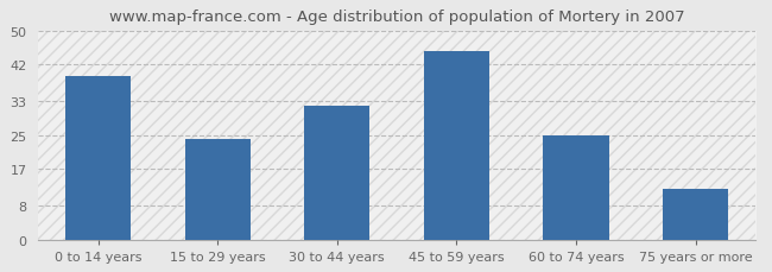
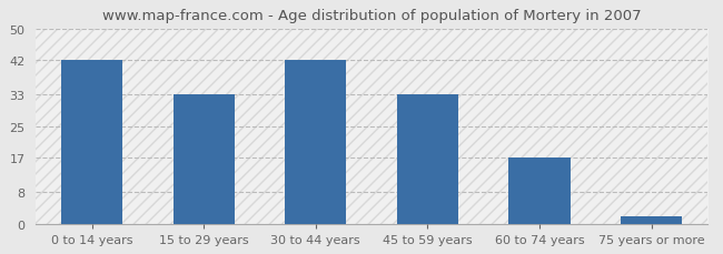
0 to 14 years: 39 -> 42
15 to 29 years: 24 -> 33
30 to 44 years: 32 -> 42
45 to 59 years: 45 -> 33
60 to 74 years: 25 -> 17
75 years or more: 12 -> 2
